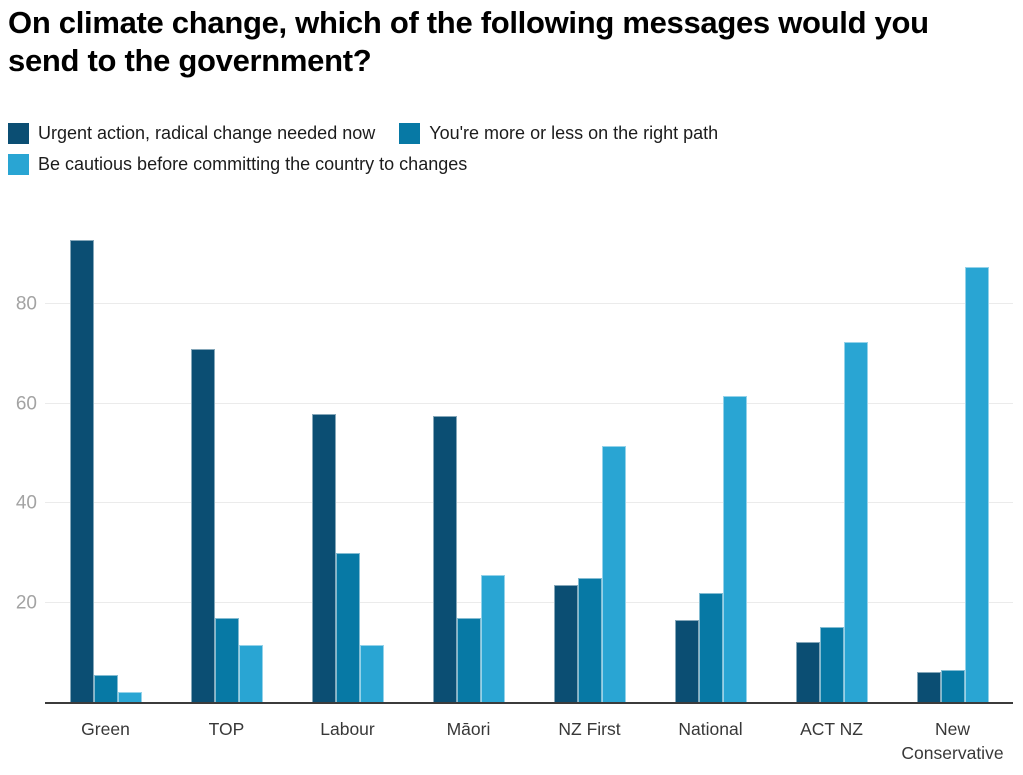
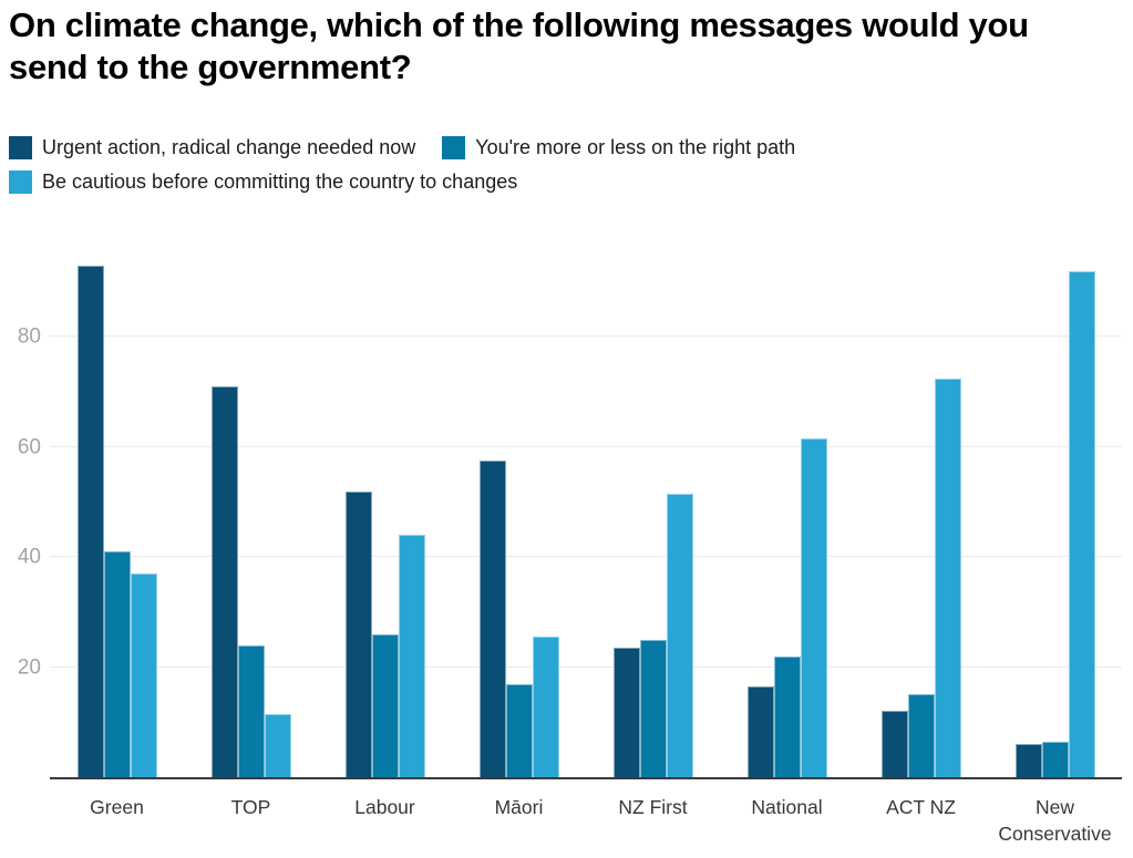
You're more or less on the right path/Green: 6 -> 41
Be cautious before committing the country to changes/Green: 2 -> 37
You're more or less on the right path/TOP: 17 -> 24
Urgent action, radical change needed now/Labour: 58 -> 52
You're more or less on the right path/Labour: 30 -> 26
Be cautious before committing the country to changes/Labour: 12 -> 44
Be cautious before committing the country to changes/New Conservative: 88 -> 92
